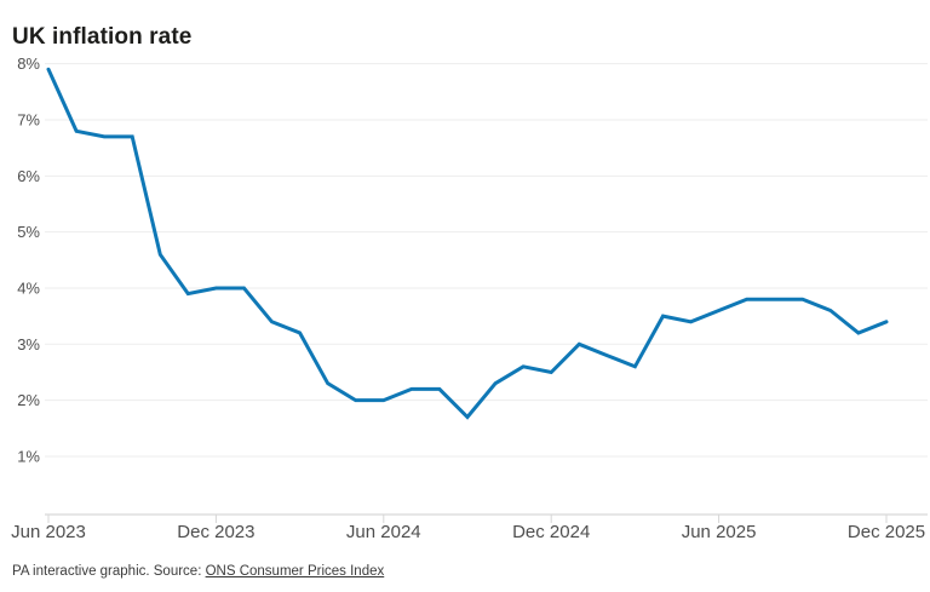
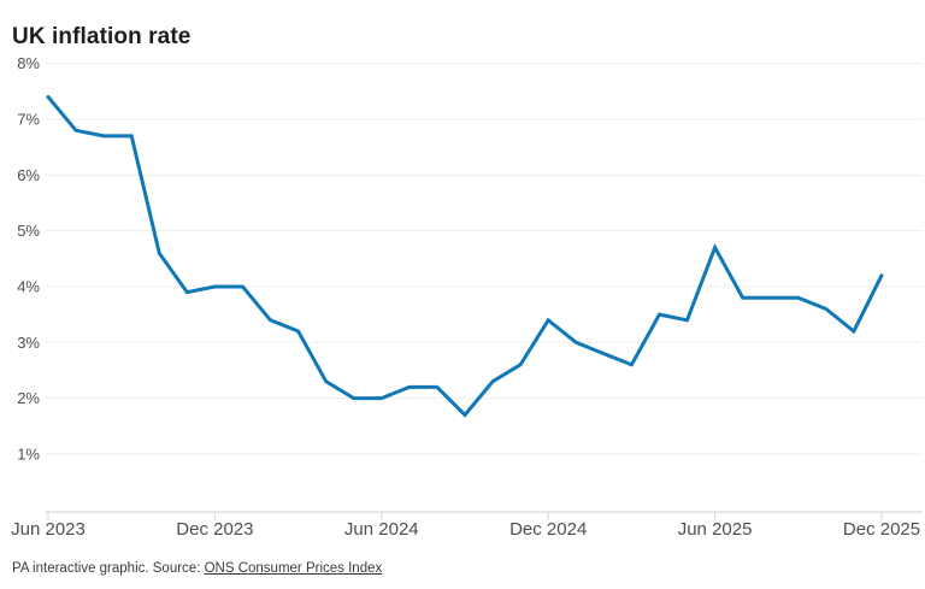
Jun 2023: 7.9% -> 7.4%
Dec 2024: 2.5% -> 3.4%
Jun 2025: 3.6% -> 4.7%
Dec 2025: 3.4% -> 4.2%
